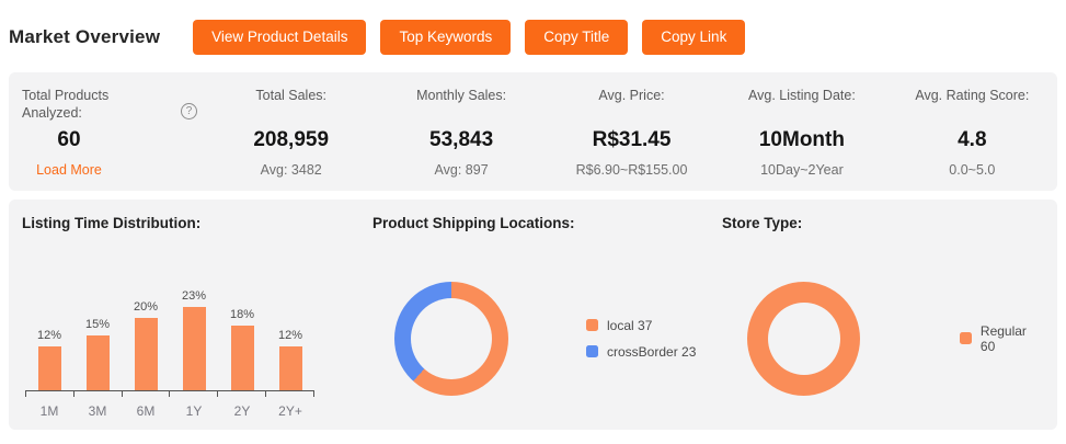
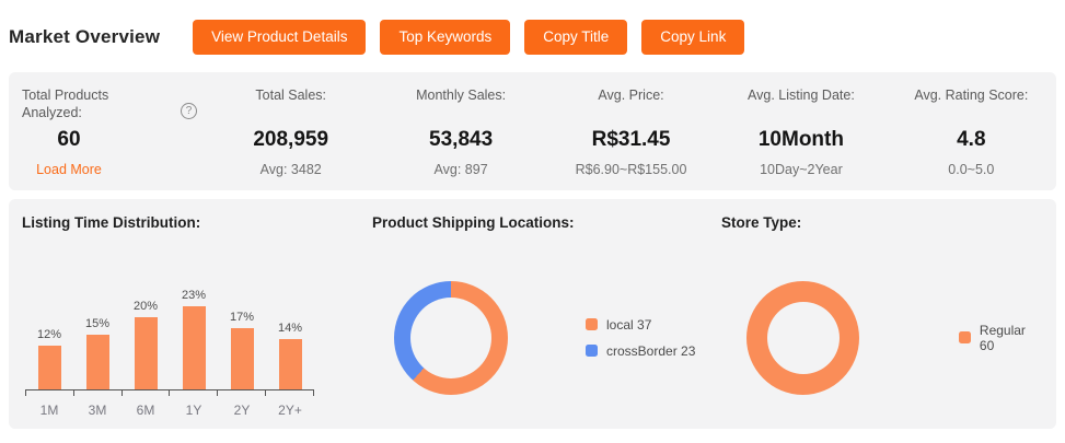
Listing Time Distribution:/2Y: 18% -> 17%
Listing Time Distribution:/2Y+: 12% -> 14%
